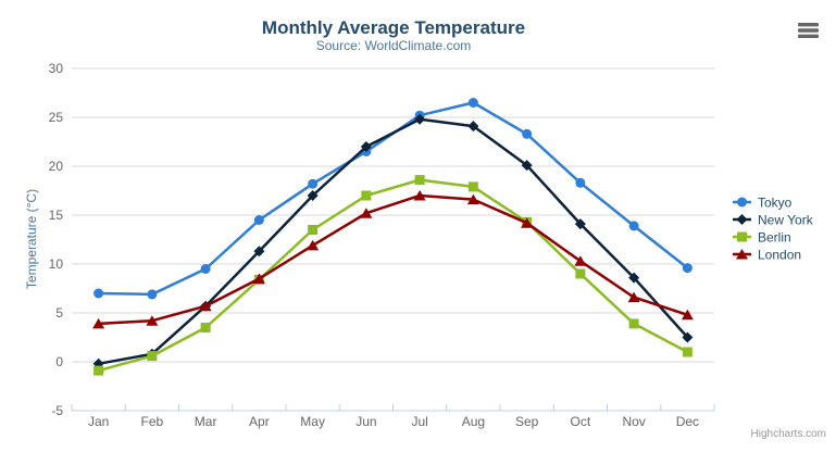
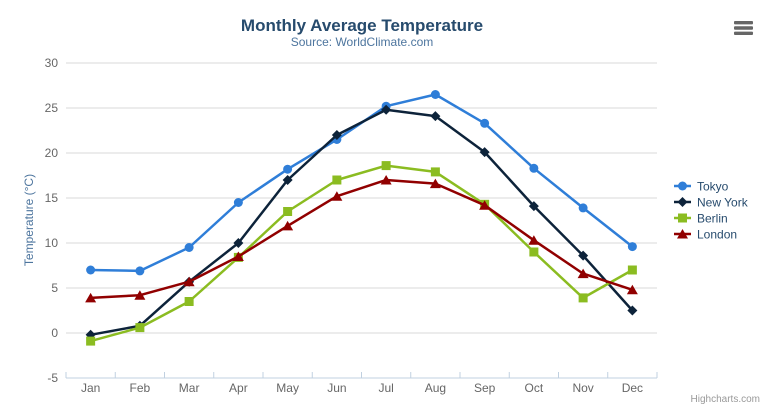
New York/Apr: 11 -> 10
Berlin/Dec: 1 -> 7
